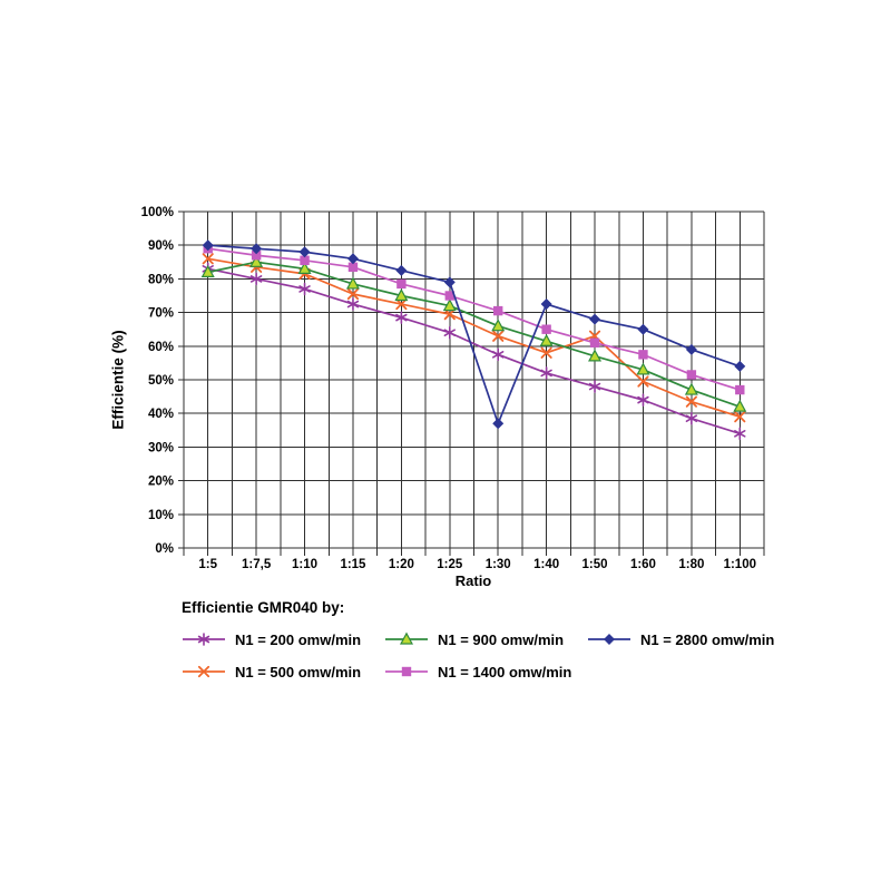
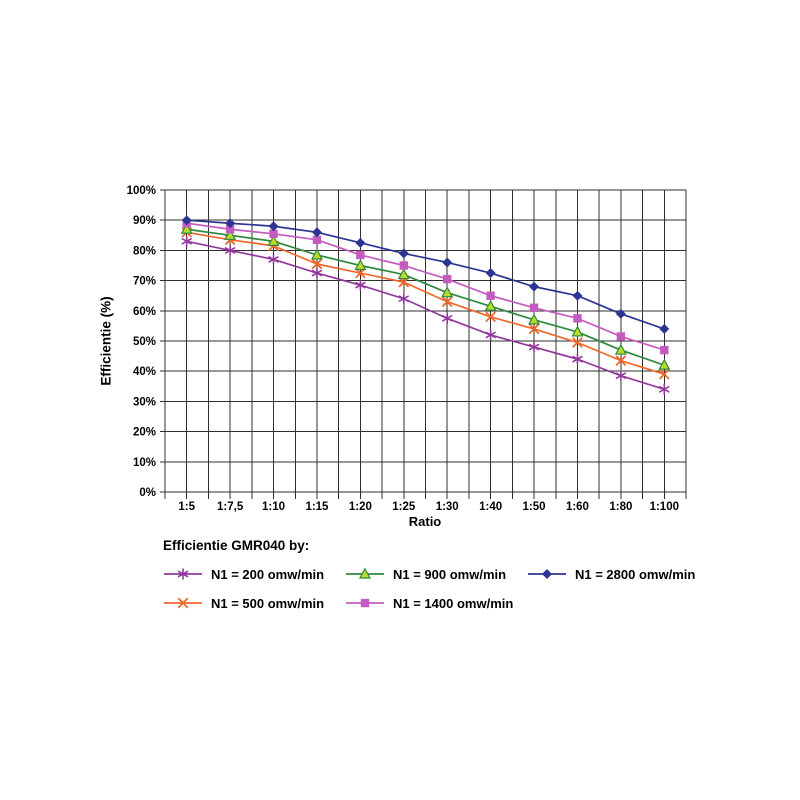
N1 = 900 omw/min/1:5: 82% -> 87%
N1 = 2800 omw/min/1:30: 37% -> 76%
N1 = 500 omw/min/1:50: 63% -> 54%
